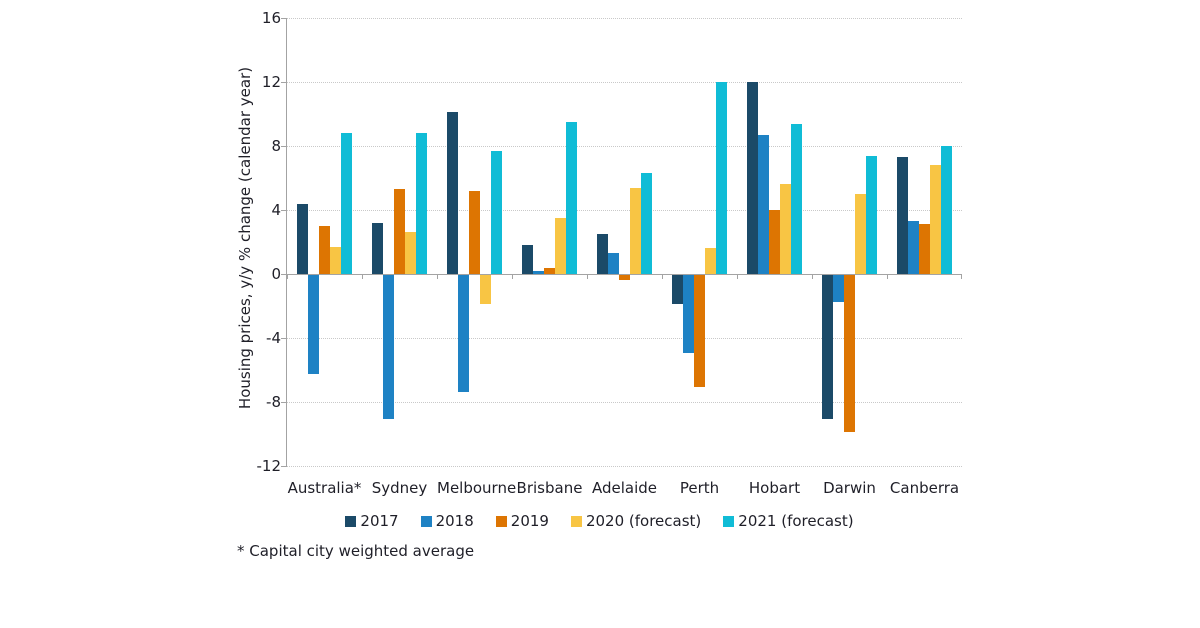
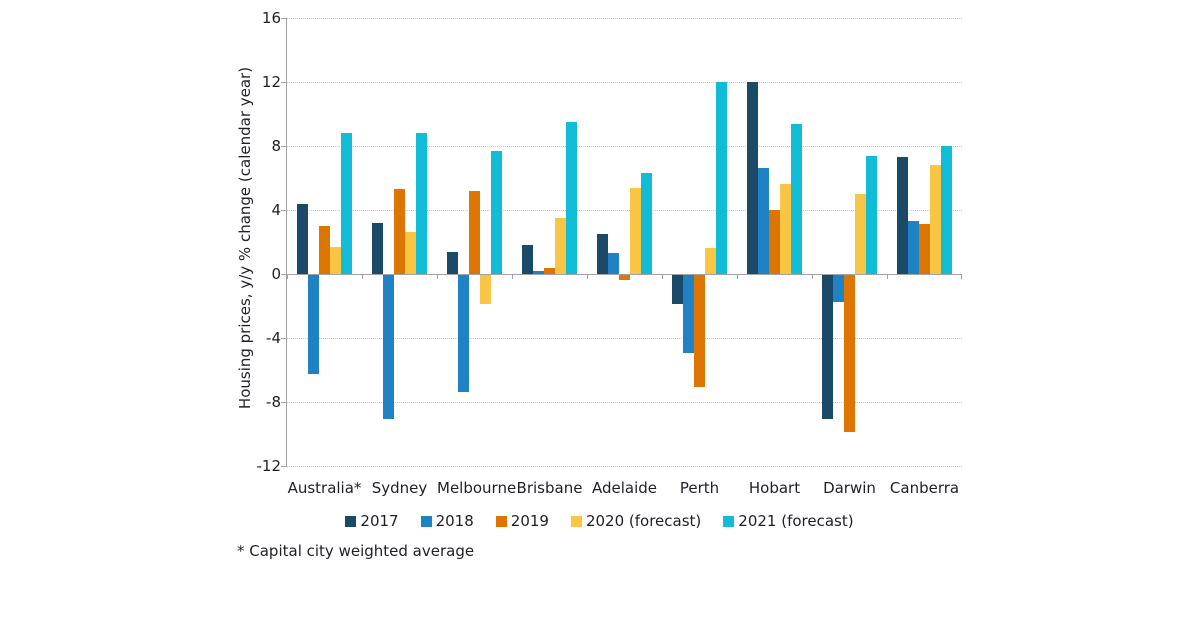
2017/Melbourne: 10.1 -> 1.4
2018/Hobart: 8.7 -> 6.6
